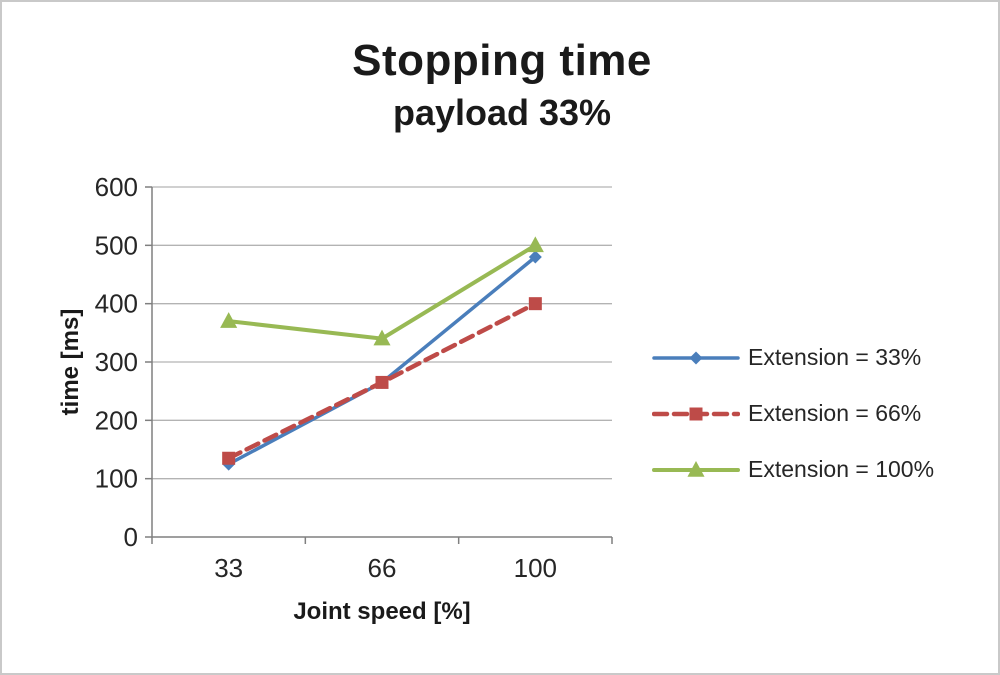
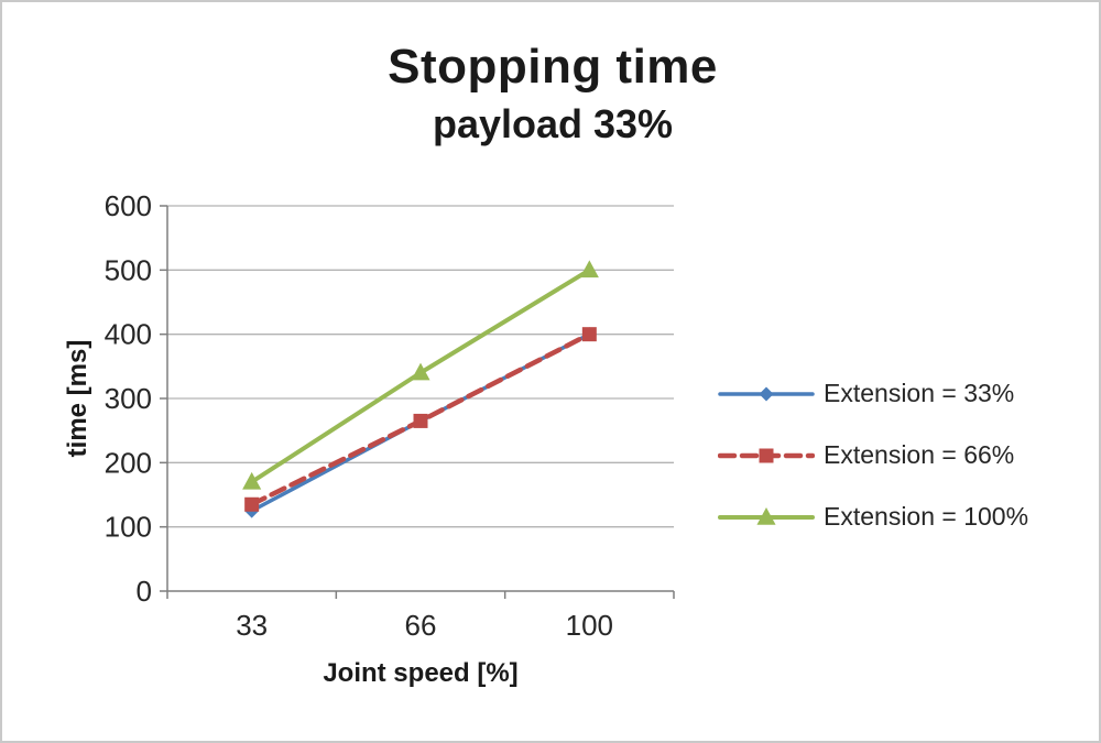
Extension = 100%/33: 370 -> 170
Extension = 33%/100: 480 -> 400
